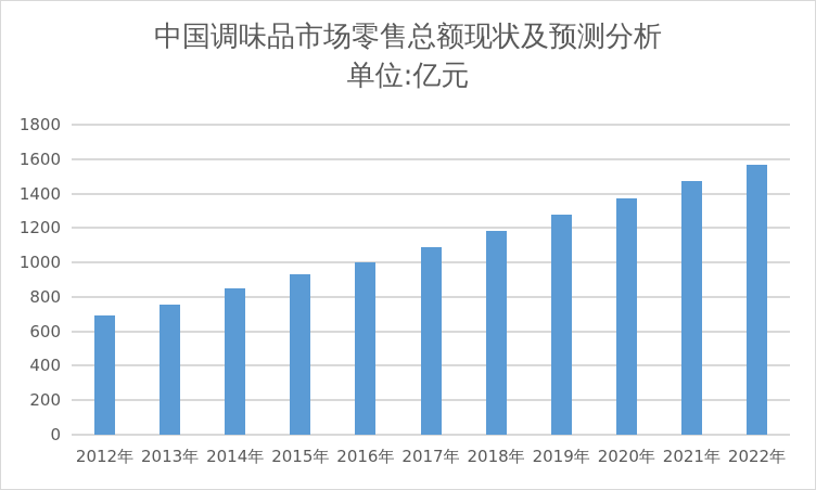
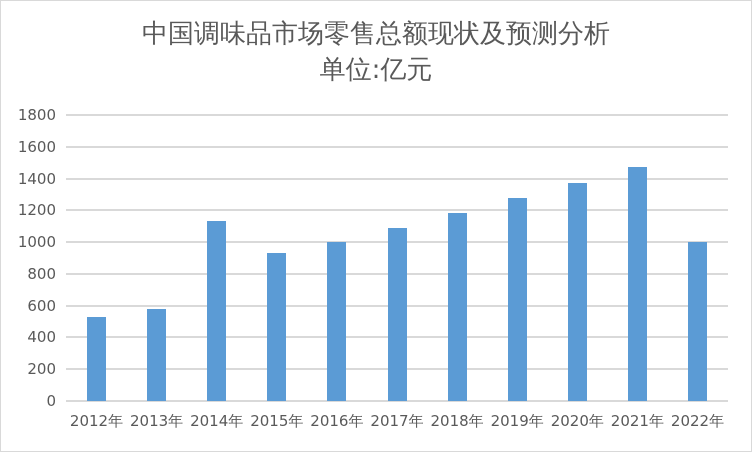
2012年: 690 -> 530
2013年: 760 -> 580
2014年: 850 -> 1130
2022年: 1570 -> 1000
